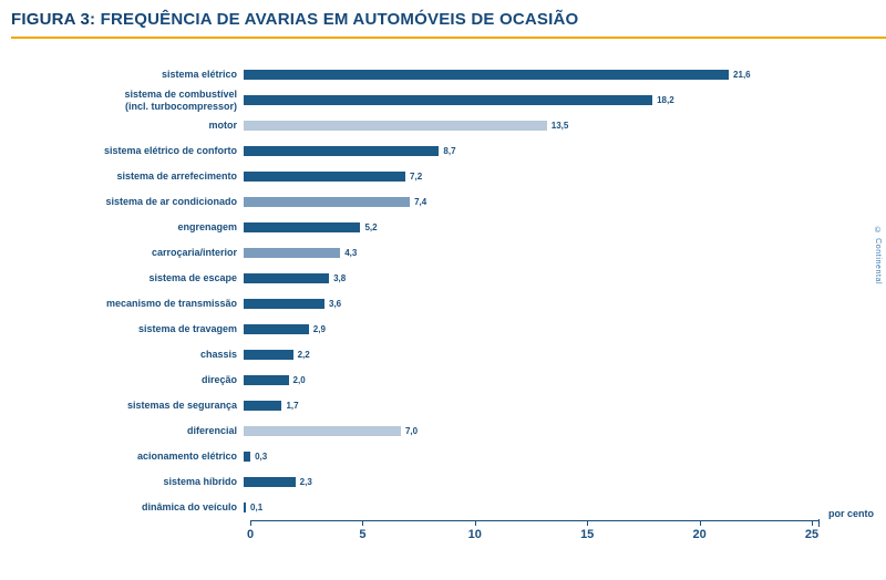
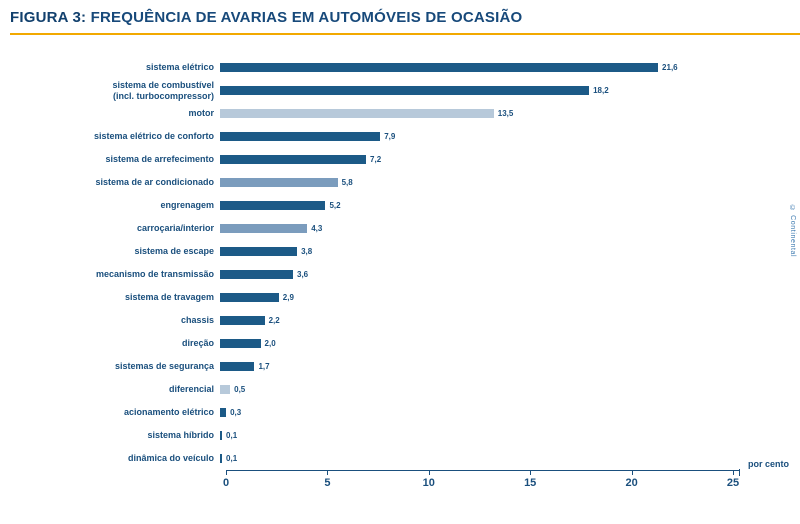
sistema elétrico de conforto: 8,7 -> 7,9
sistema de ar condicionado: 7,4 -> 5,8
diferencial: 7,0 -> 0,5
sistema híbrido: 2,3 -> 0,1
